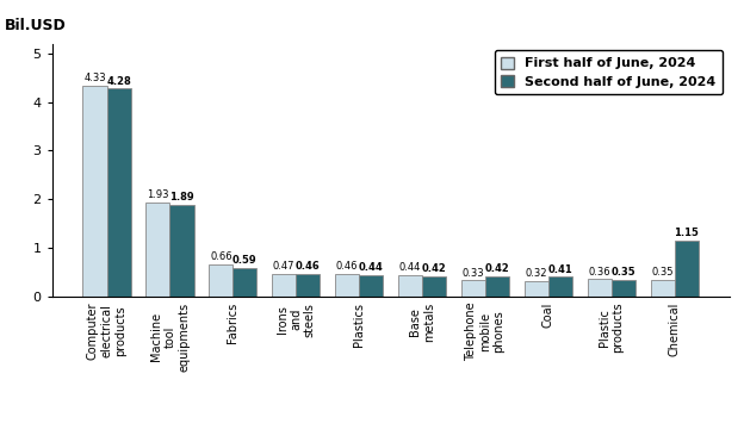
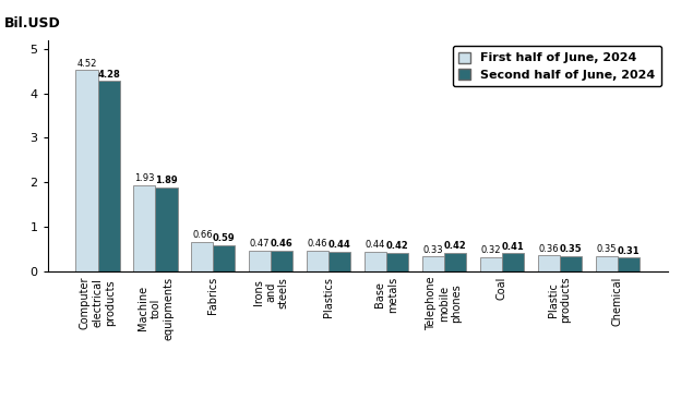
First half of June, 2024/Computer electrical products: 4.33 -> 4.52
Second half of June, 2024/Chemical: 1.15 -> 0.31
